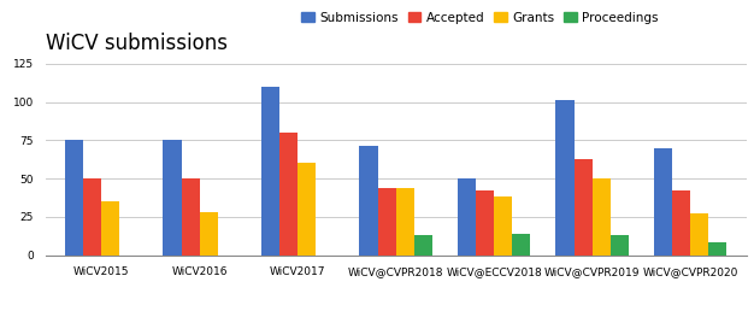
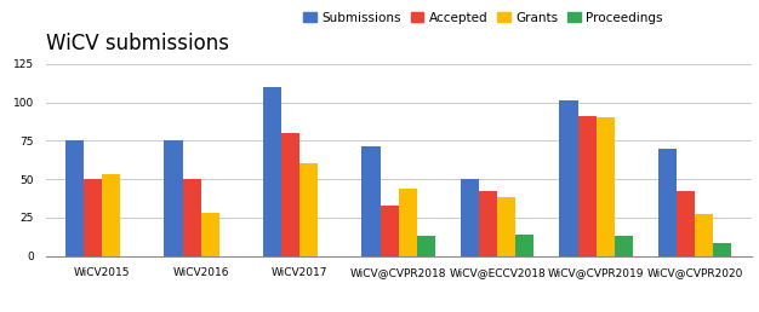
Grants/WiCV2015: 35 -> 53
Accepted/WiCV@CVPR2018: 44 -> 33
Accepted/WiCV@CVPR2019: 63 -> 91
Grants/WiCV@CVPR2019: 50 -> 90
